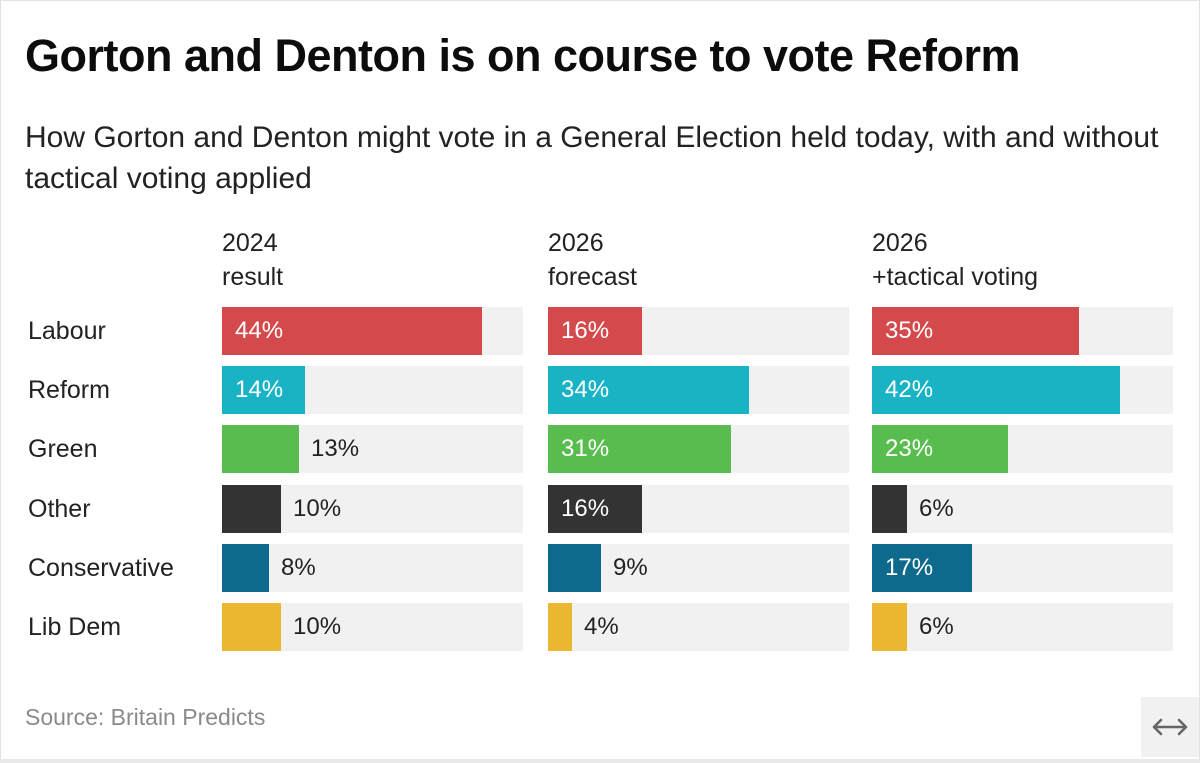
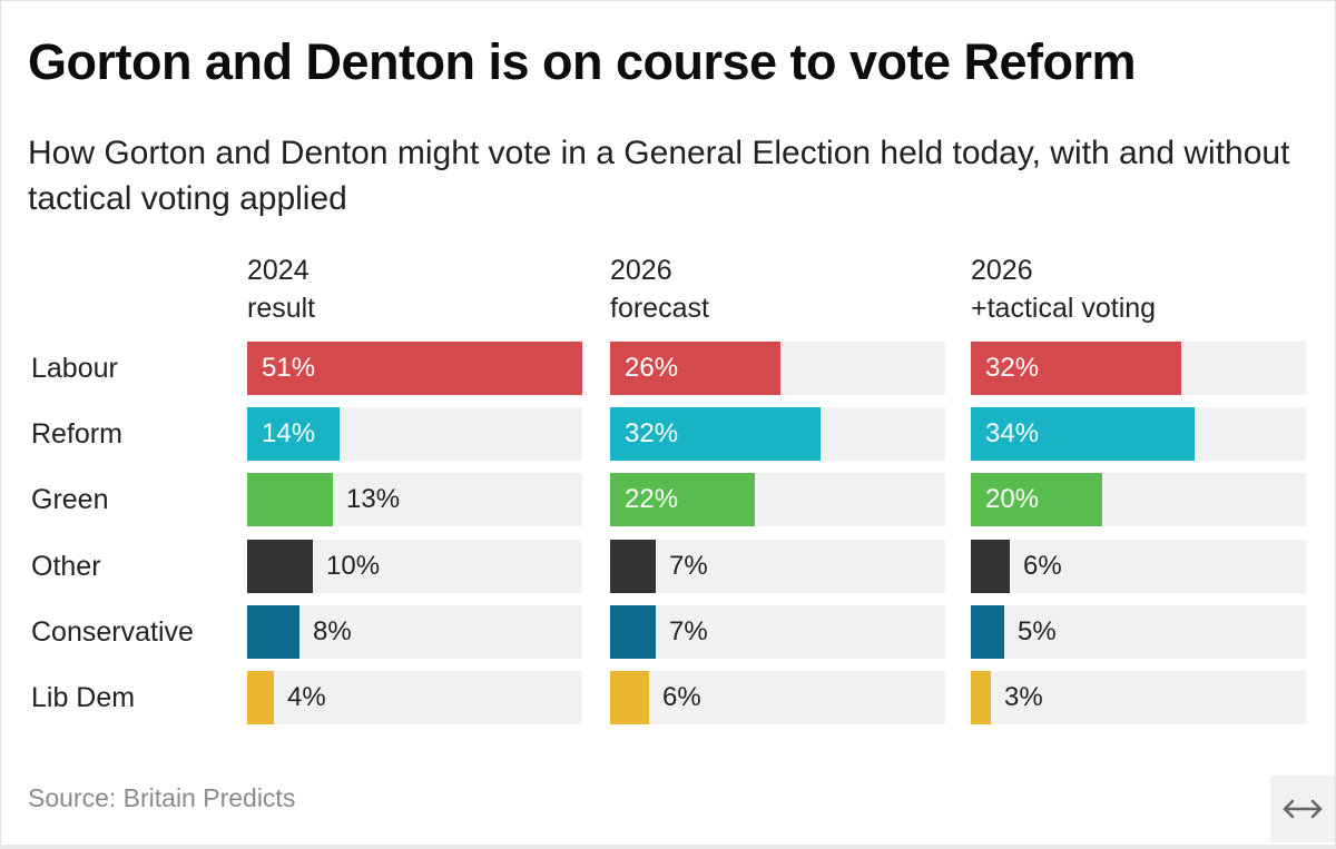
2024 result/Labour: 44% -> 51%
2026 forecast/Labour: 16% -> 26%
2026 +tactical voting/Labour: 35% -> 32%
2026 forecast/Reform: 34% -> 32%
2026 +tactical voting/Reform: 42% -> 34%
2026 forecast/Green: 31% -> 22%
2026 +tactical voting/Green: 23% -> 20%
2026 forecast/Other: 16% -> 7%
2026 forecast/Conservative: 9% -> 7%
2026 +tactical voting/Conservative: 17% -> 5%
2024 result/Lib Dem: 10% -> 4%
2026 forecast/Lib Dem: 4% -> 6%
2026 +tactical voting/Lib Dem: 6% -> 3%
